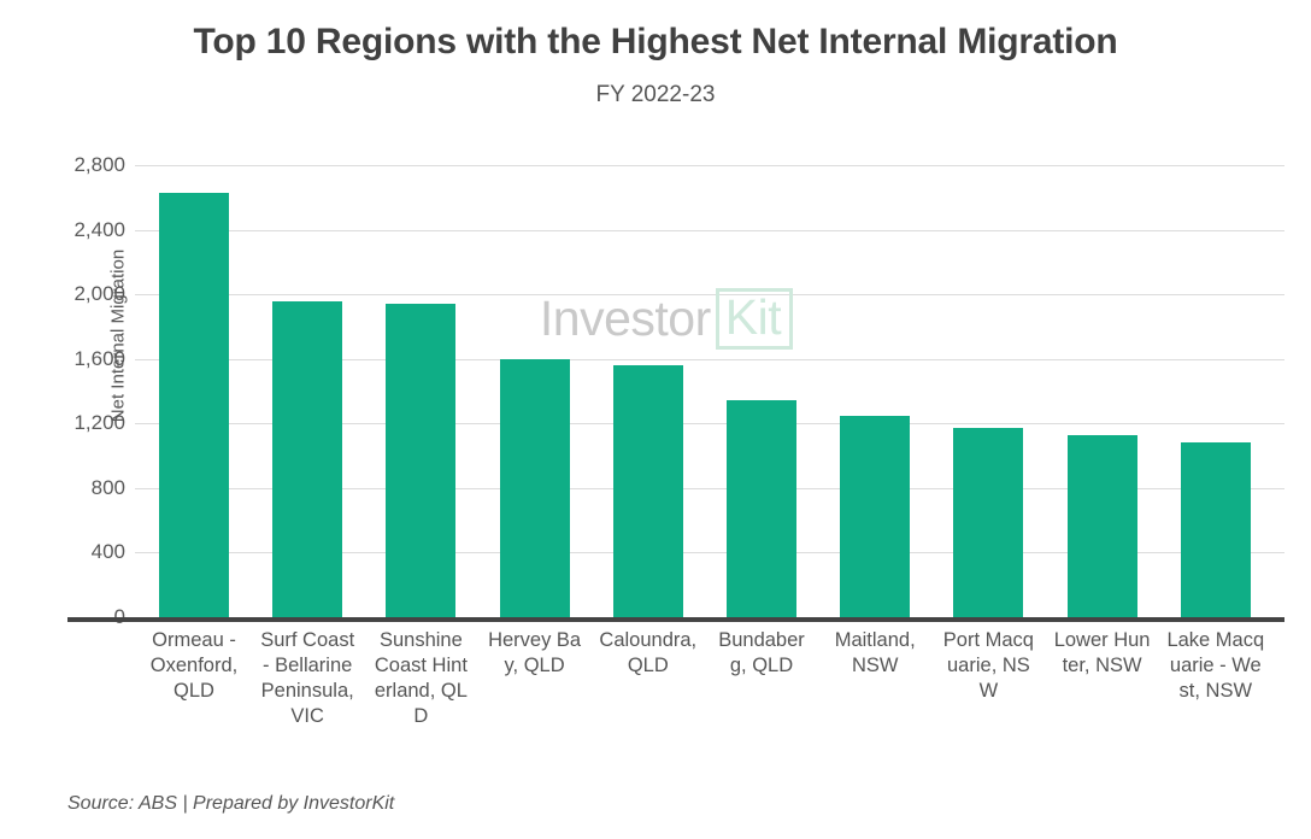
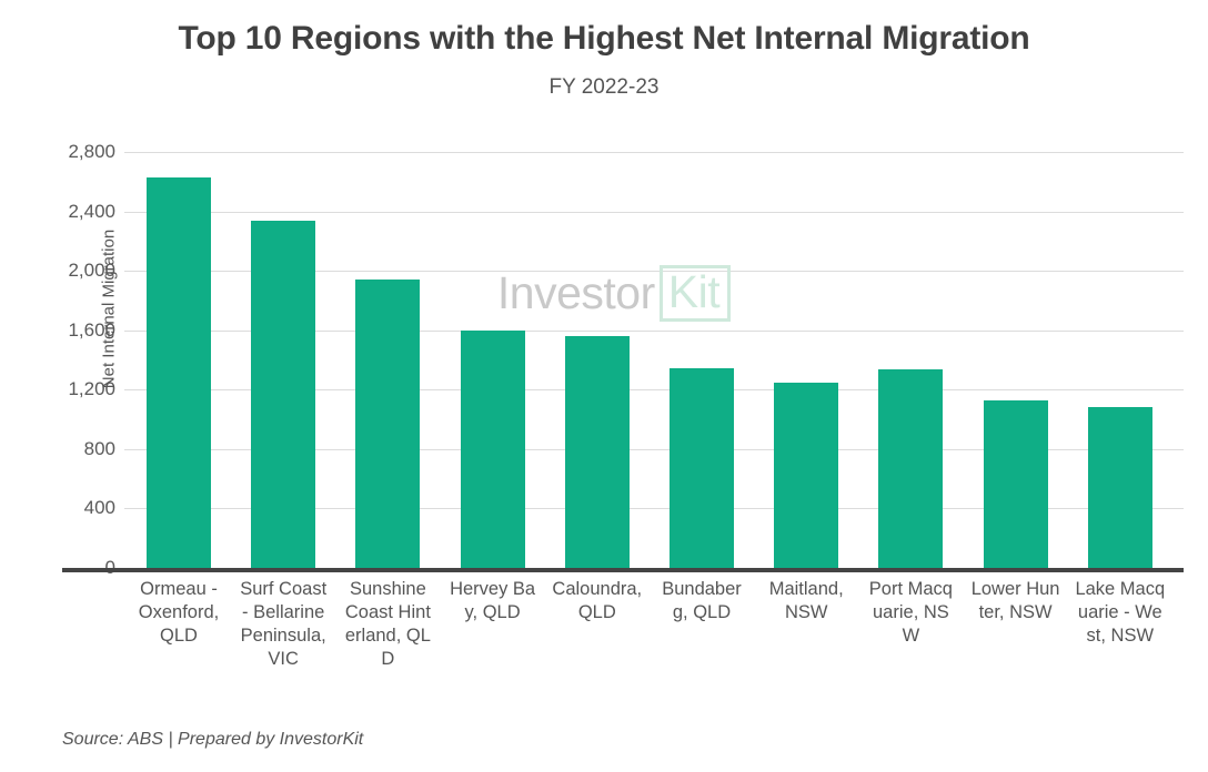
Surf Coast - Bellarine Peninsula, VIC: 1960 -> 2340
Port Macquarie, NSW: 1170 -> 1340
